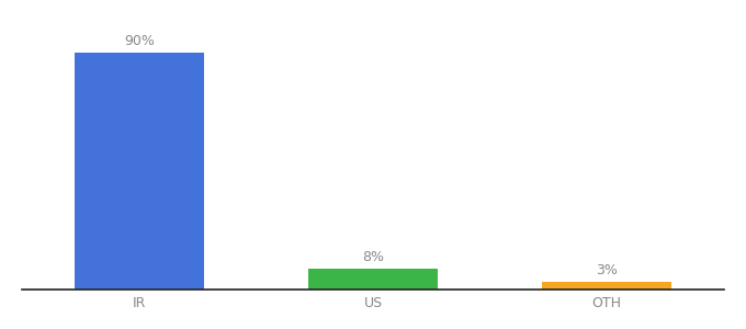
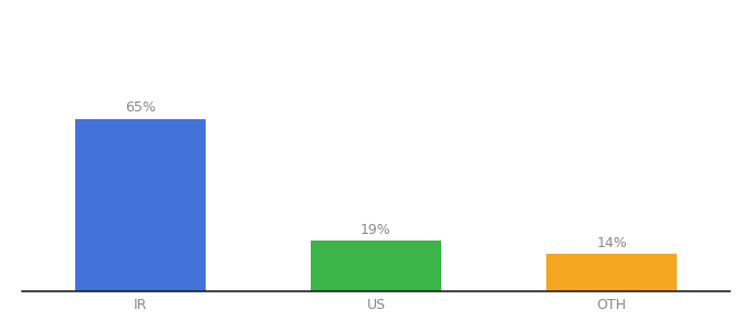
IR: 90% -> 65%
US: 8% -> 19%
OTH: 3% -> 14%
